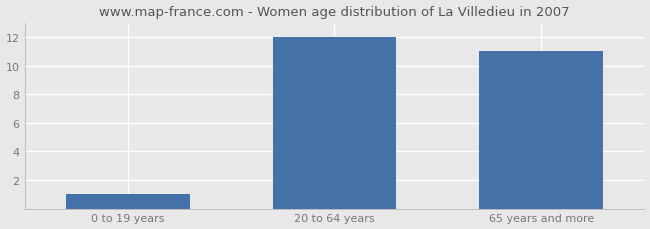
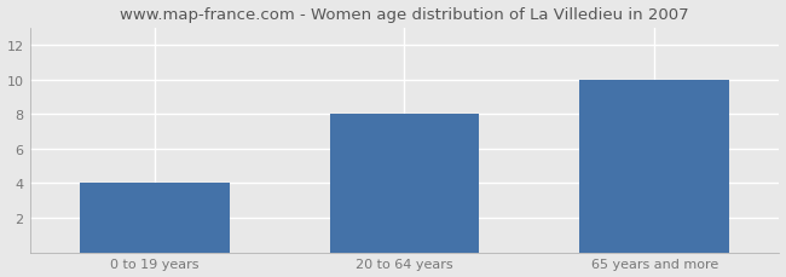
0 to 19 years: 1 -> 4
20 to 64 years: 12 -> 8
65 years and more: 11 -> 10
